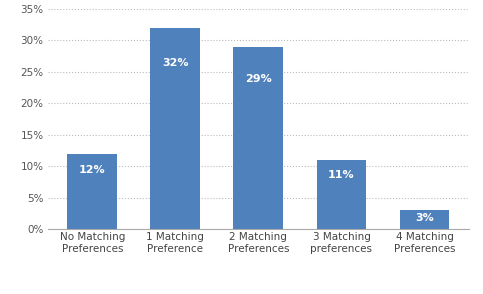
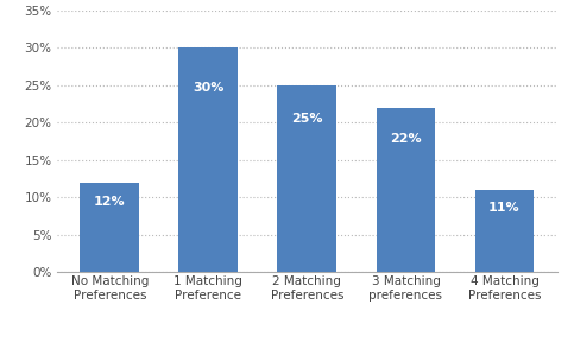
1 Matching Preference: 32% -> 30%
2 Matching Preferences: 29% -> 25%
3 Matching preferences: 11% -> 22%
4 Matching Preferences: 3% -> 11%
